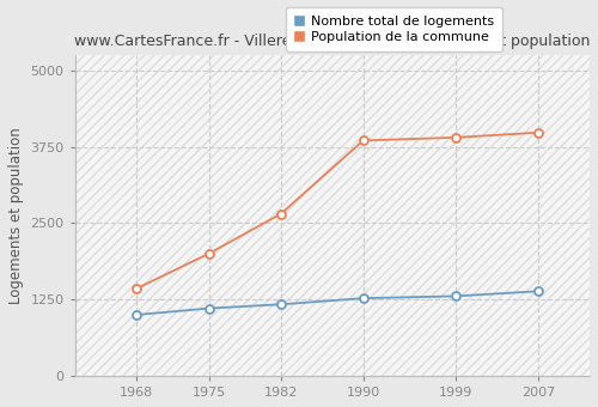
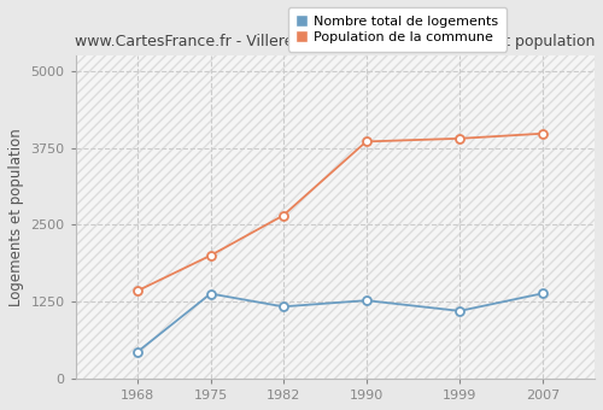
Nombre total de logements/1968: 1000 -> 440
Nombre total de logements/1975: 1100 -> 1380
Nombre total de logements/1999: 1300 -> 1100
